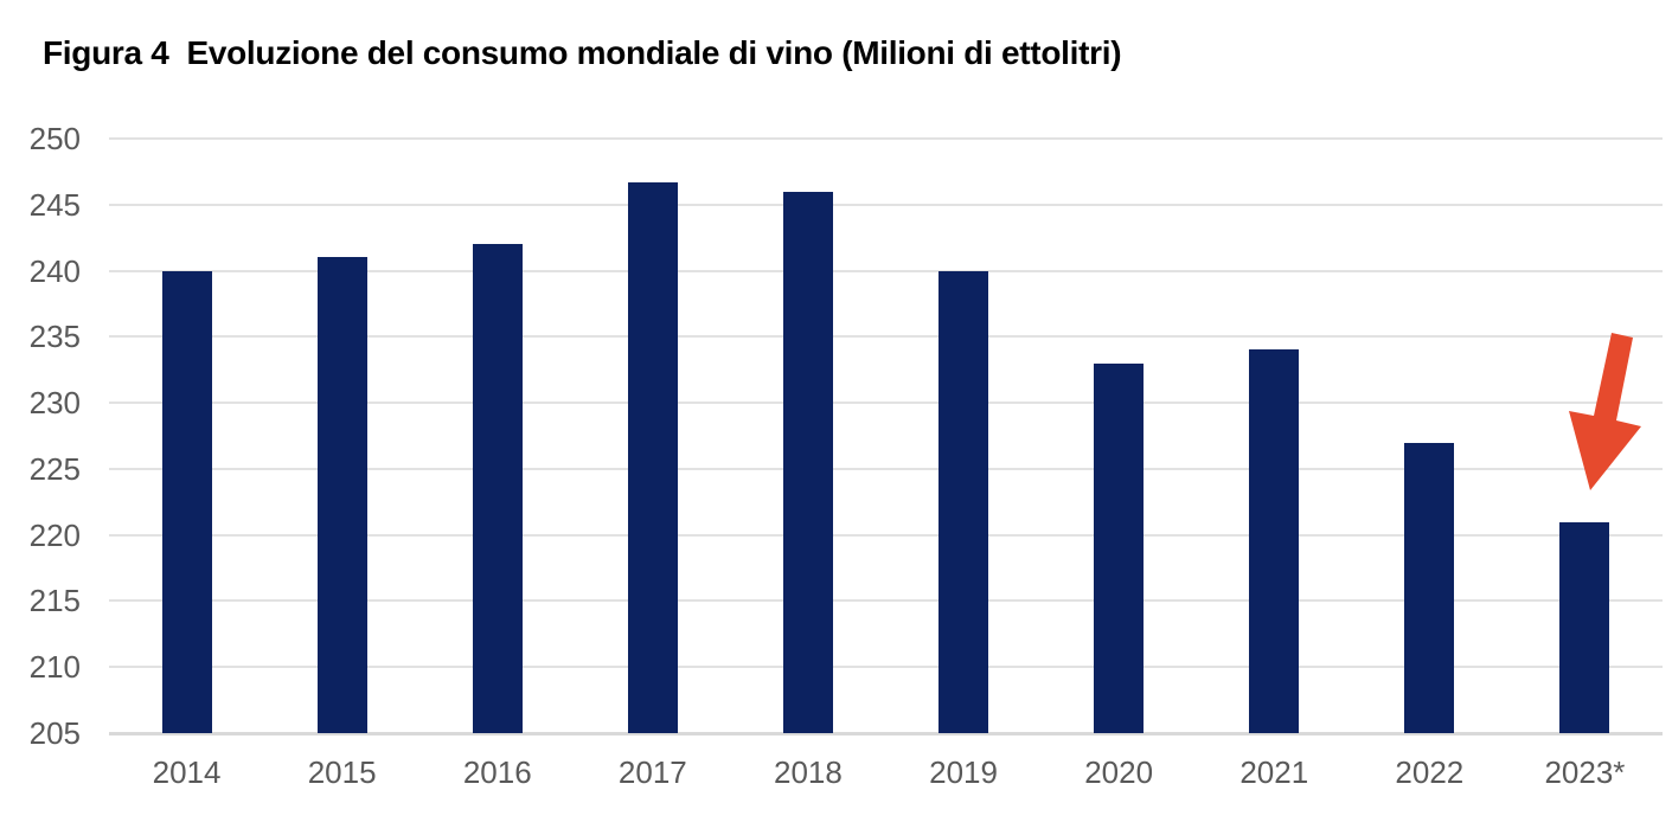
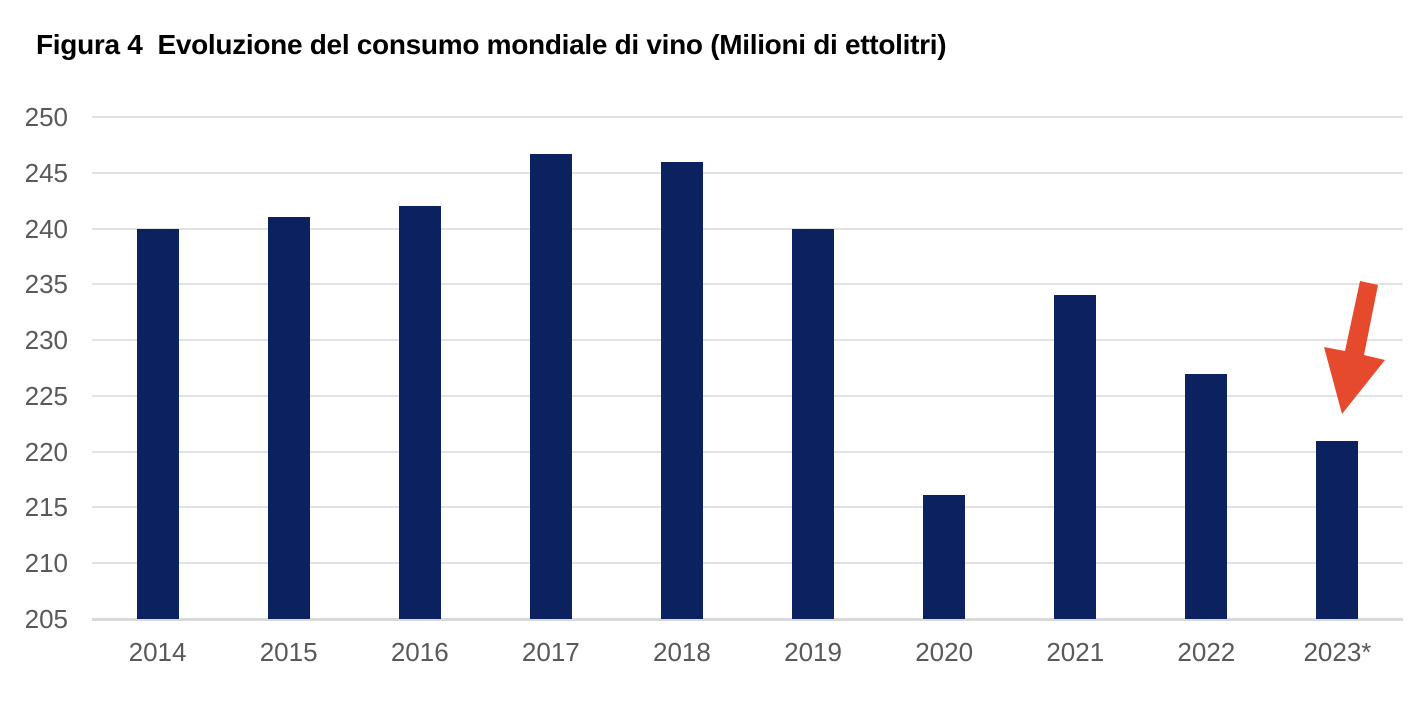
2020: 233.0 -> 216.1
